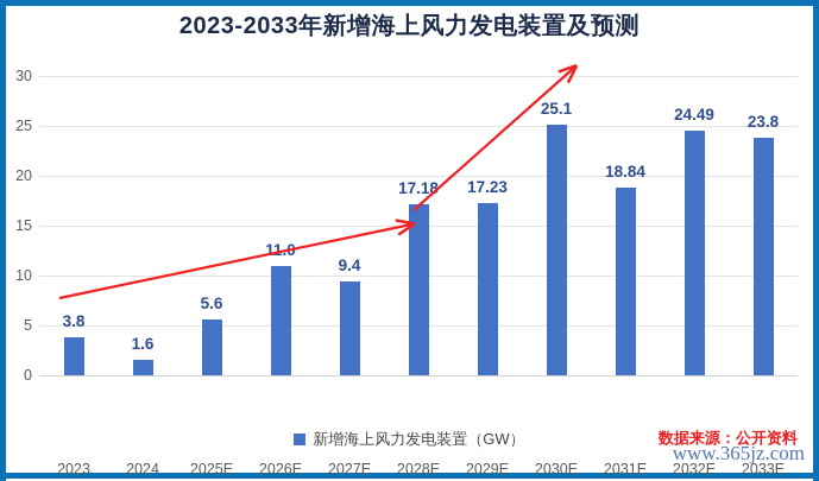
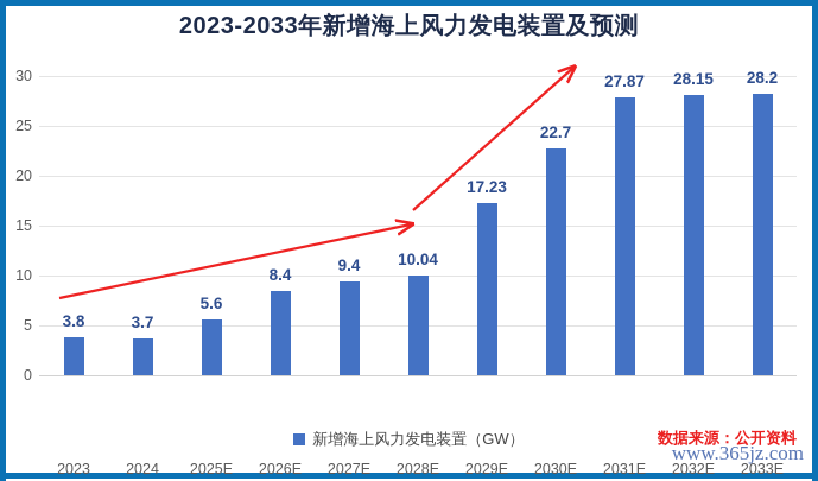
2024: 1.6 -> 3.7
2026E: 11.0 -> 8.4
2028E: 17.18 -> 10.04
2030E: 25.1 -> 22.7
2031E: 18.84 -> 27.87
2032E: 24.49 -> 28.15
2033E: 23.8 -> 28.2
